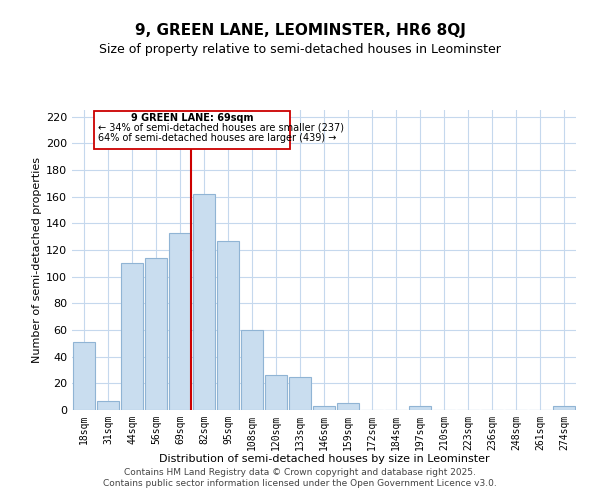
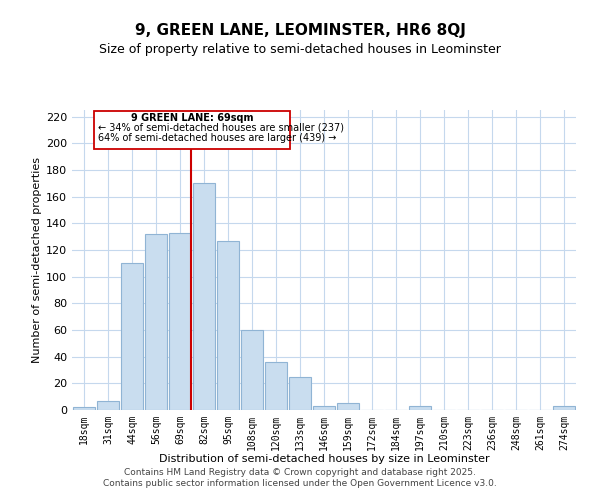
18sqm: 51 -> 2
56sqm: 114 -> 132
82sqm: 162 -> 170
120sqm: 26 -> 36
